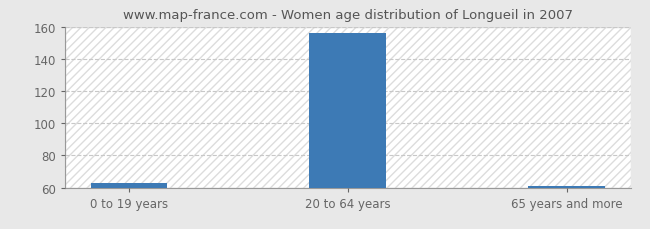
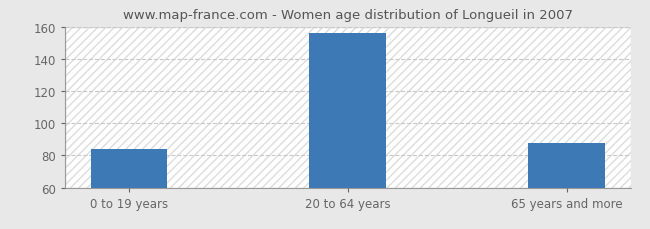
0 to 19 years: 63 -> 84
65 years and more: 61 -> 88
